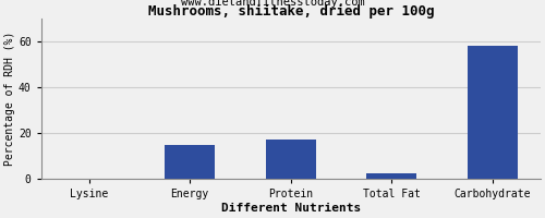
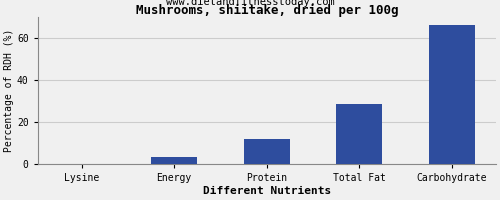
Energy: 15.0 -> 3.5
Protein: 17.0 -> 12.0
Total Fat: 2.5 -> 28.5
Carbohydrate: 58.0 -> 66.5
